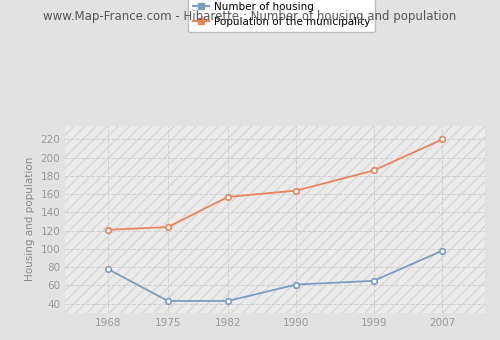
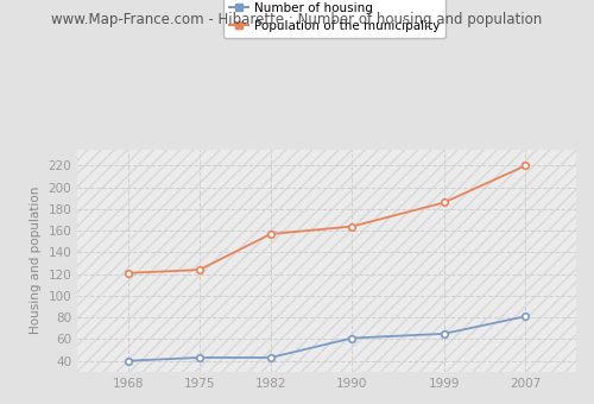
Number of housing/1968: 78 -> 40
Number of housing/2007: 98 -> 81
